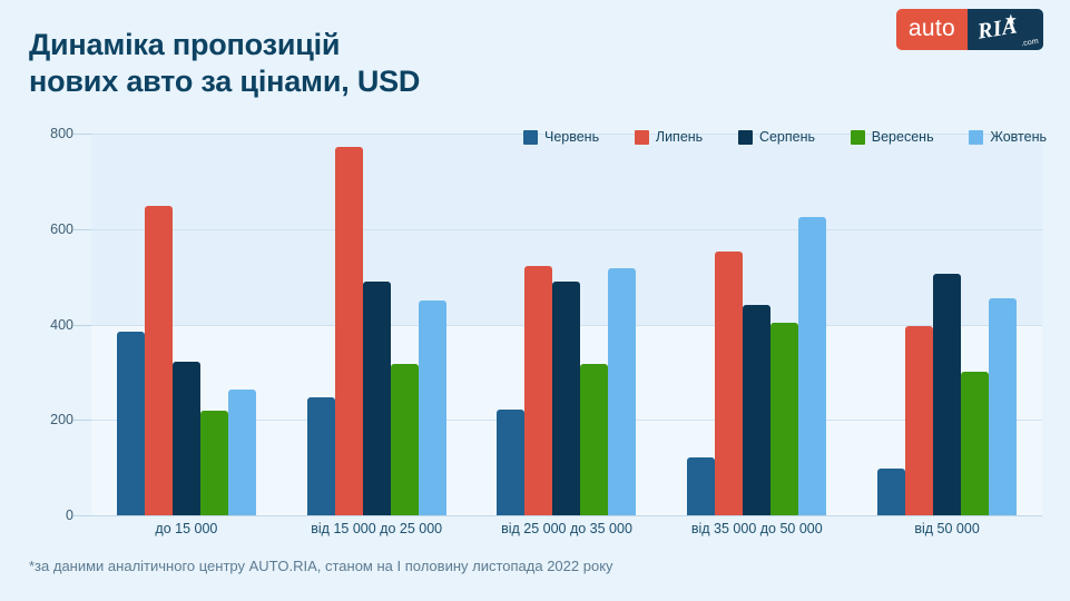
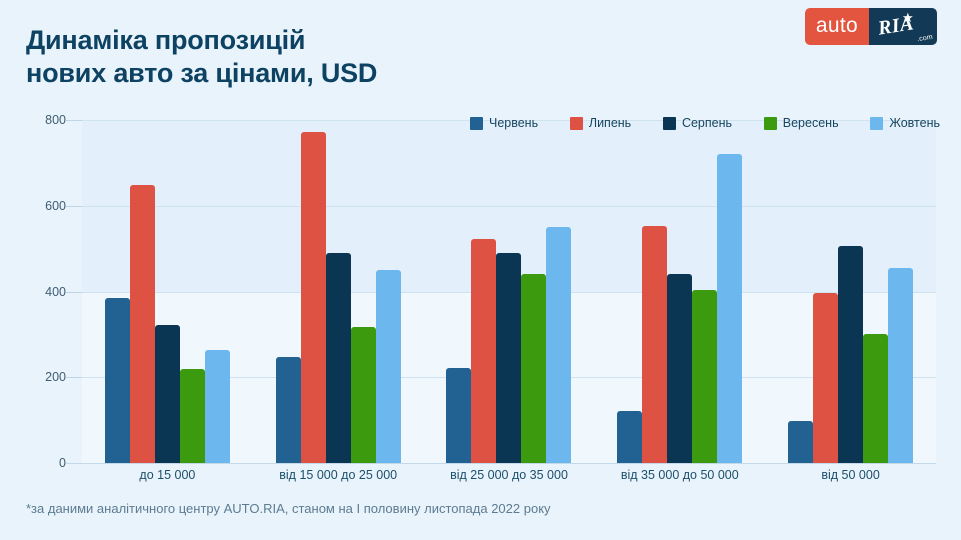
Вересень/від 25 000 до 35 000: 320 -> 440
Жовтень/від 25 000 до 35 000: 520 -> 550
Жовтень/від 35 000 до 50 000: 620 -> 720
